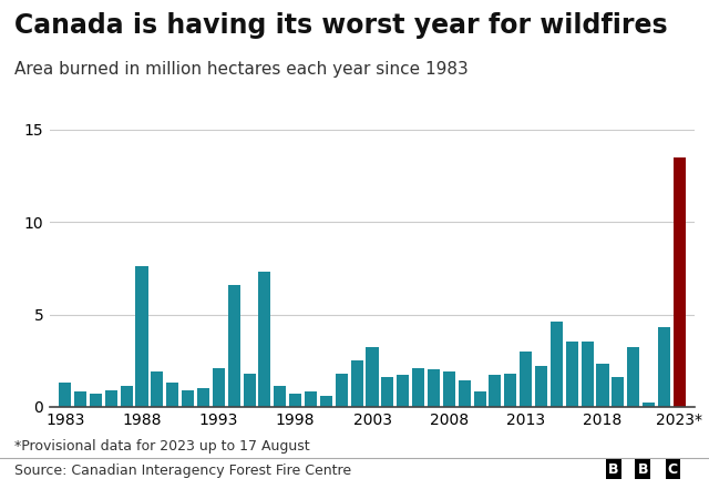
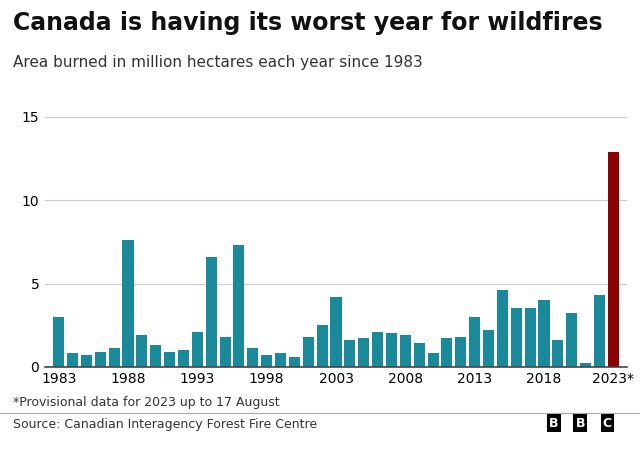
1983: 1.3 -> 3.0
2003: 3.2 -> 4.2
2018: 2.3 -> 4.0
2023*: 13.5 -> 12.9
